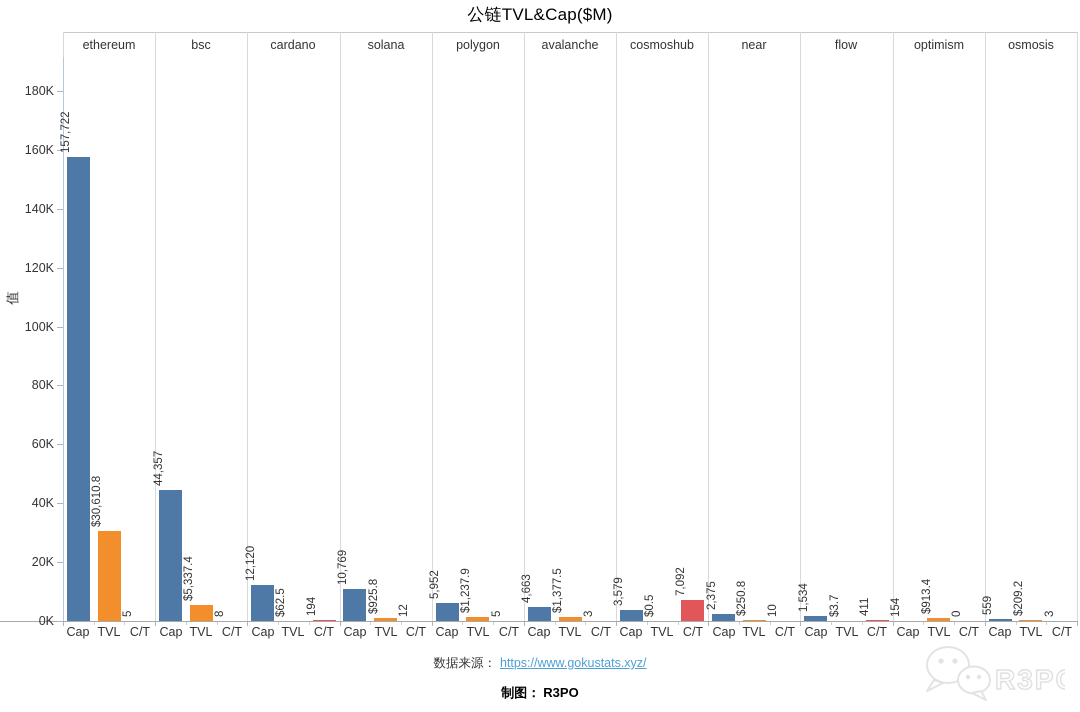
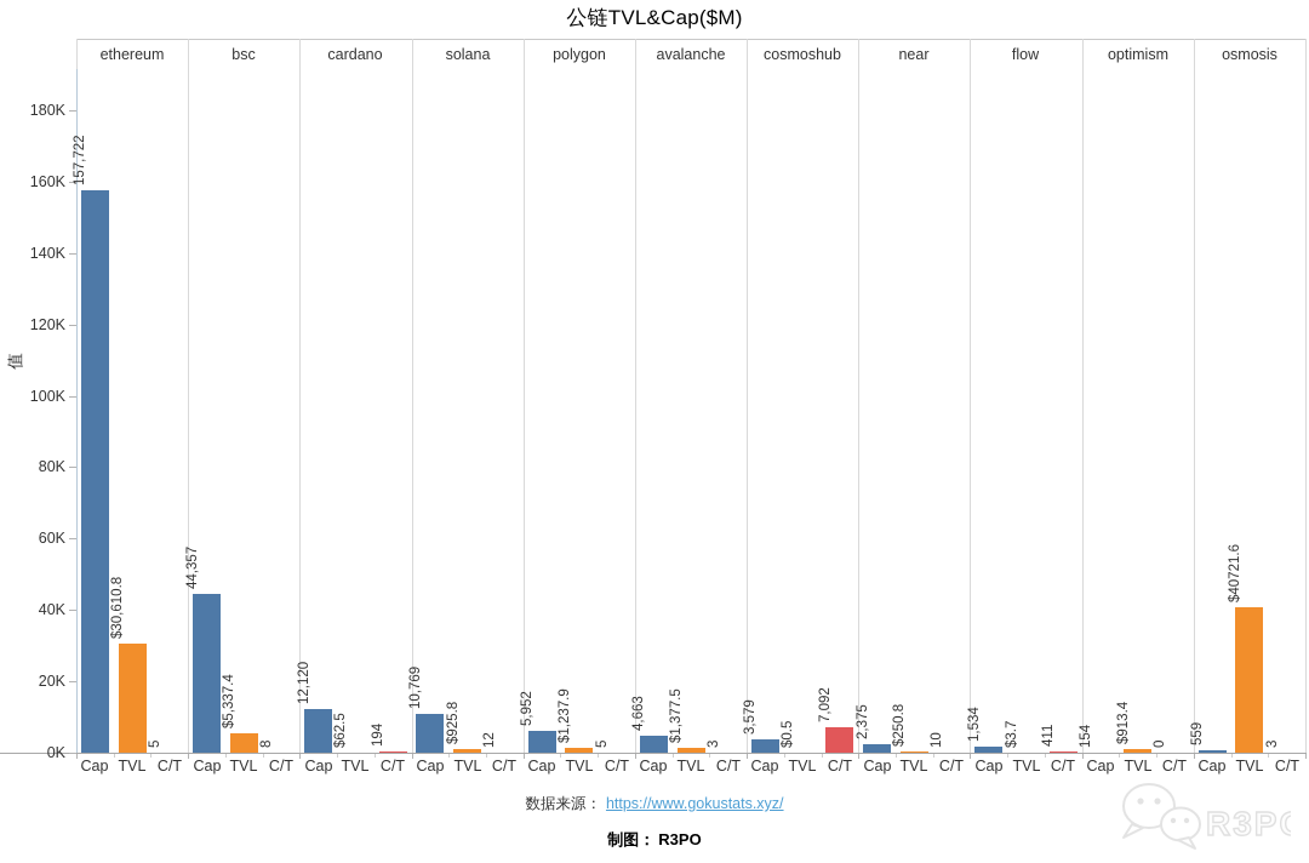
TVL/osmosis: $209.2 -> $40721.6
